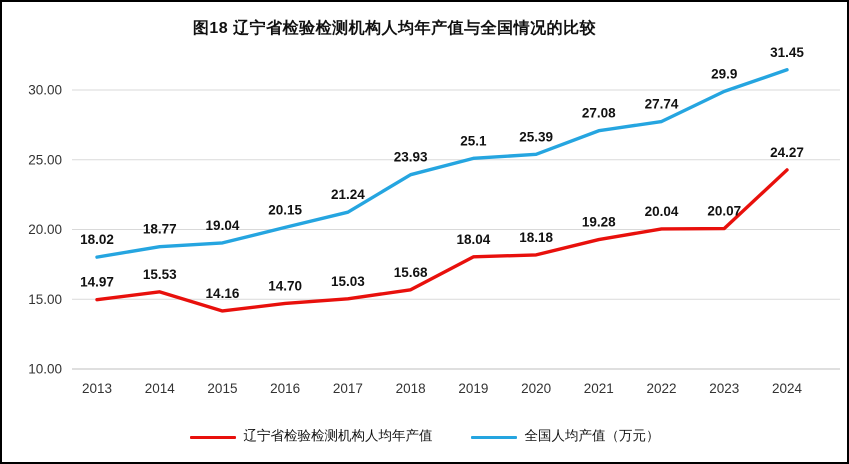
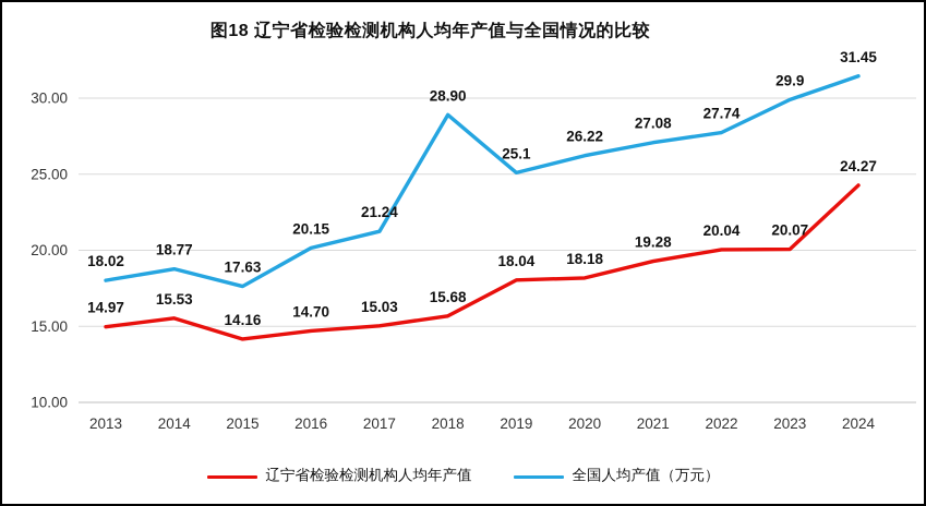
全国人均产值（万元）/2015: 19.04 -> 17.63
全国人均产值（万元）/2018: 23.93 -> 28.90
全国人均产值（万元）/2020: 25.39 -> 26.22
